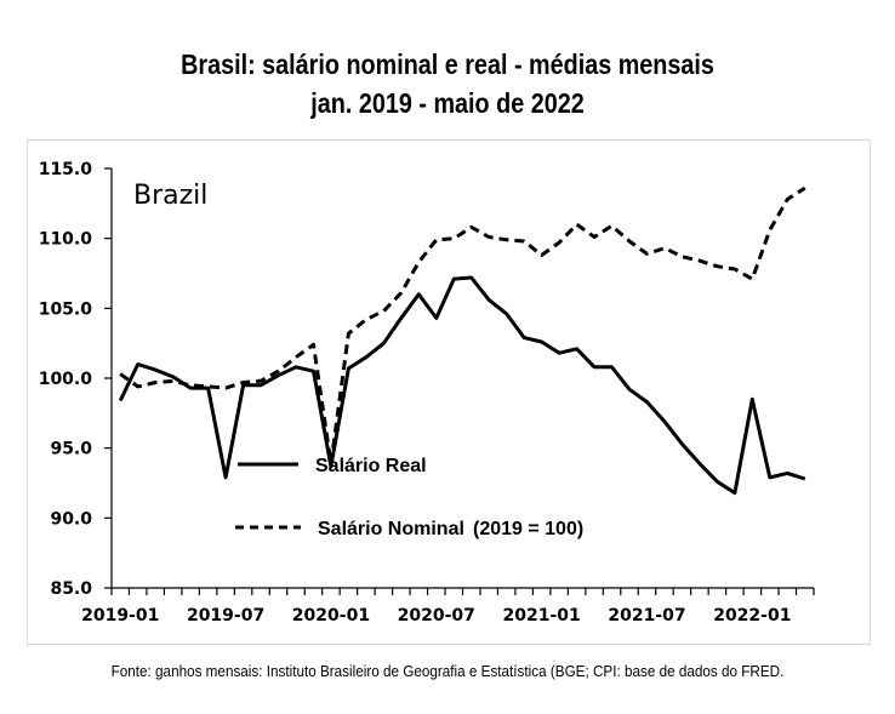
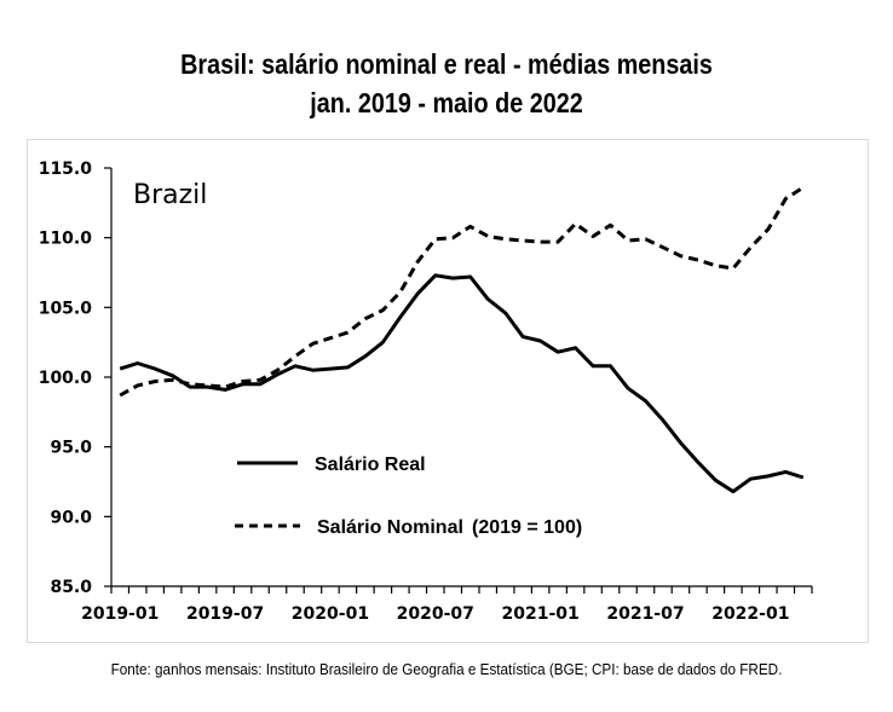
Salário Real/2019-01: 98.4 -> 100.6
Salário Nominal (2019 = 100)/2019-01: 100.3 -> 98.7
Salário Real/2019-07: 92.9 -> 99.1
Salário Real/2020-01: 93.7 -> 100.6
Salário Nominal (2019 = 100)/2020-01: 93.9 -> 102.8
Salário Real/2020-07: 104.3 -> 107.3
Salário Nominal (2019 = 100)/2021-01: 108.8 -> 109.7
Salário Nominal (2019 = 100)/2021-07: 108.9 -> 109.9
Salário Real/2022-01: 98.5 -> 92.7
Salário Nominal (2019 = 100)/2022-01: 107.1 -> 109.3
